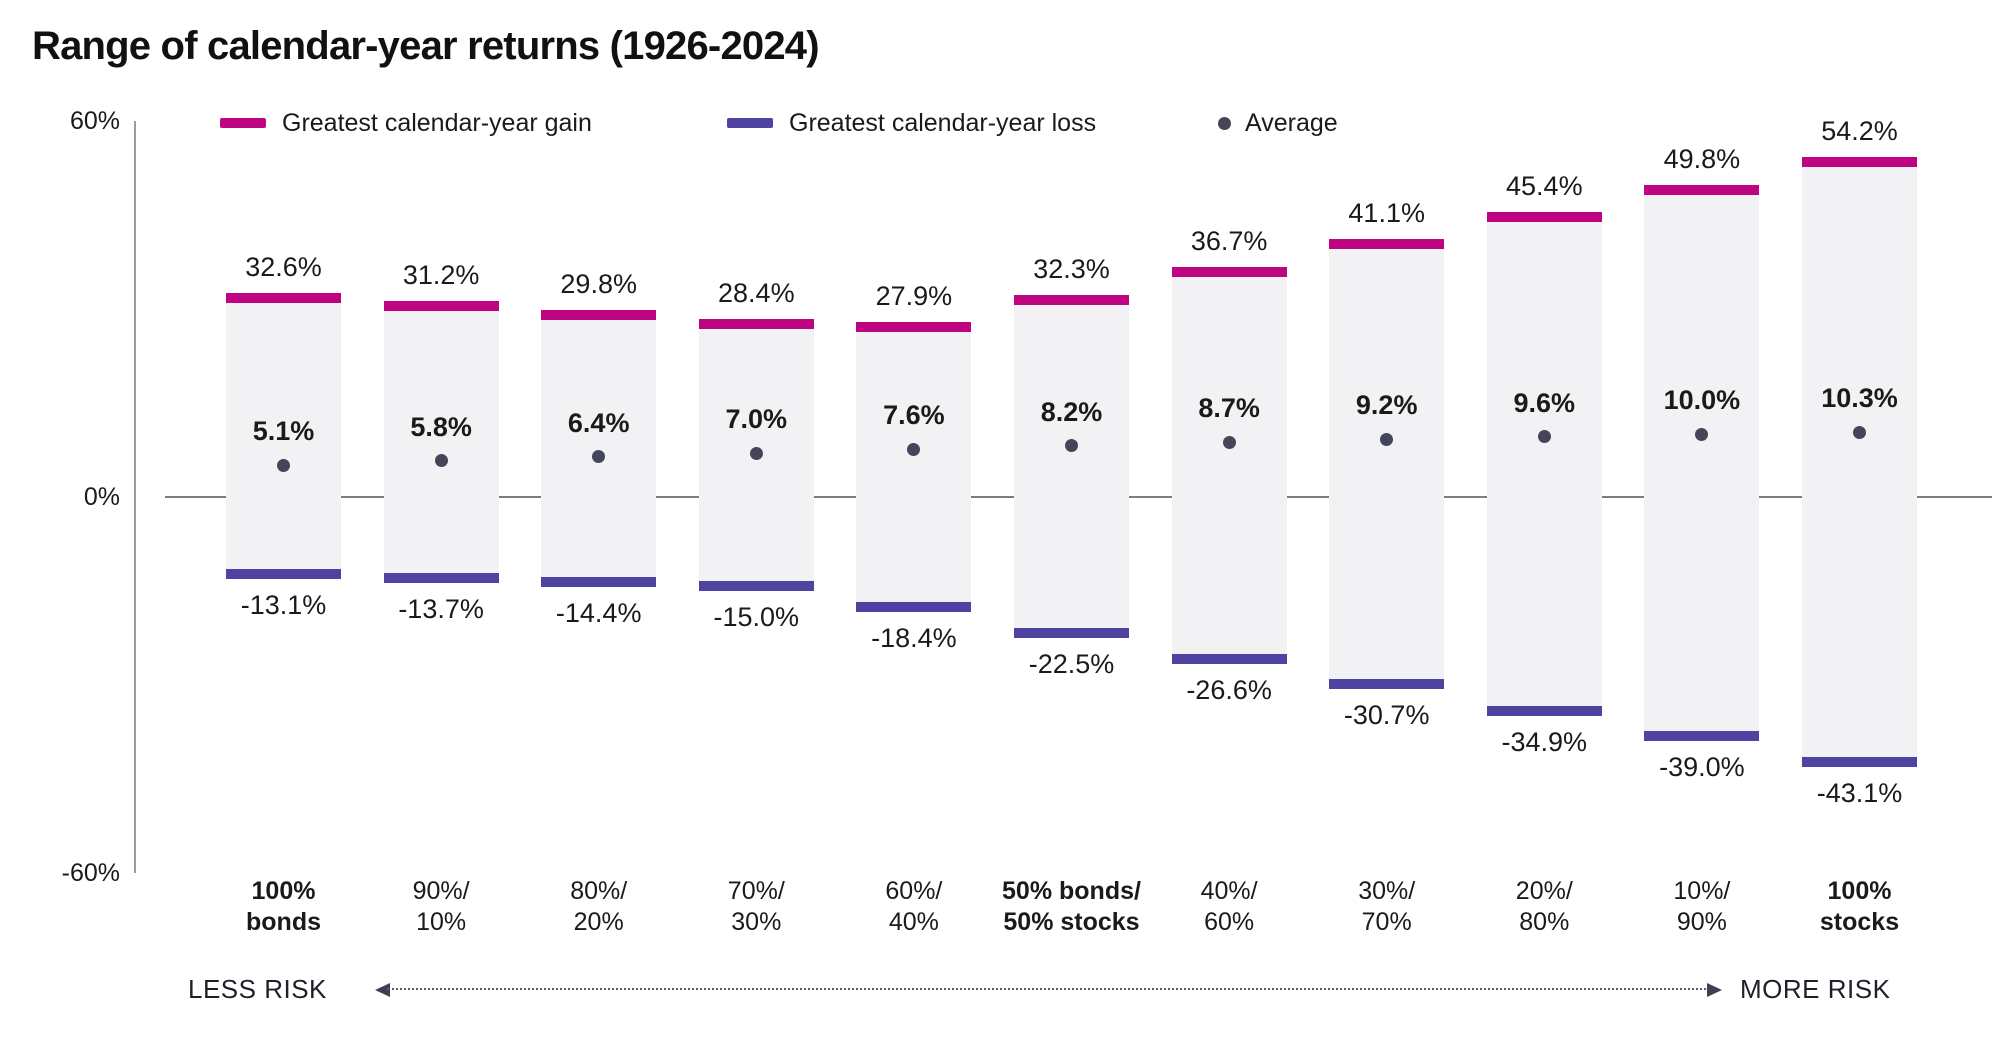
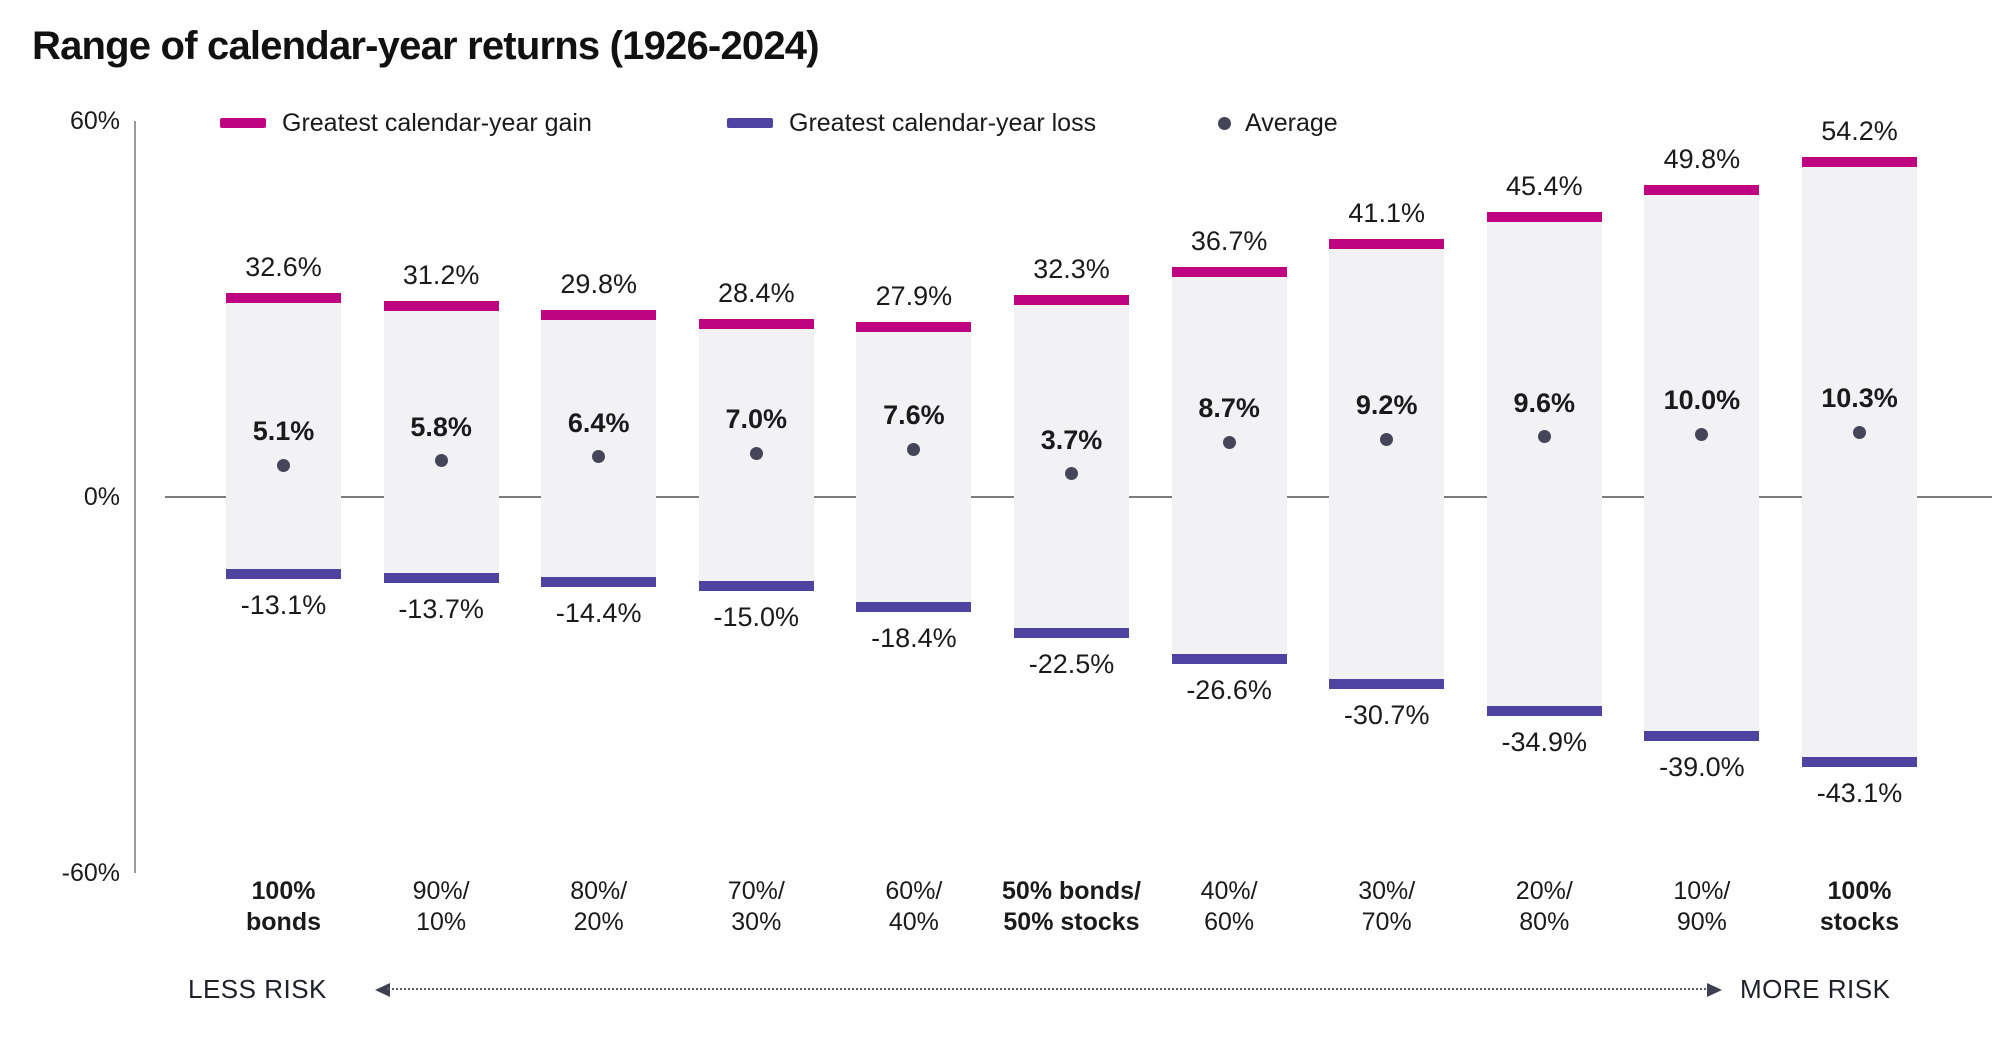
Average/50% bonds/50% stocks: 8.2% -> 3.7%
